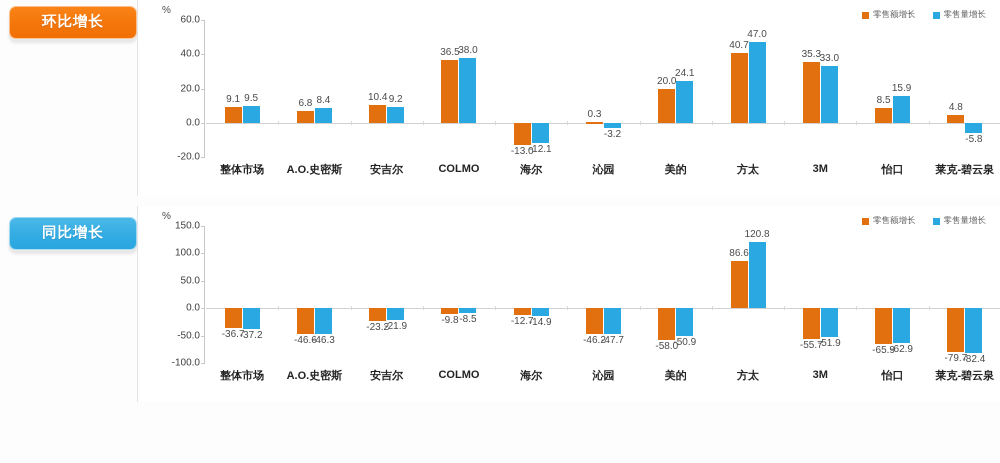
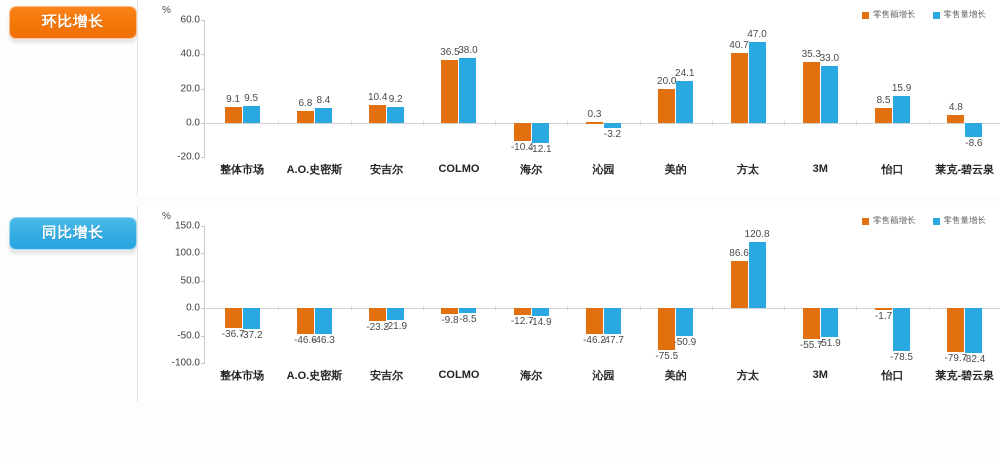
环比增长/零售额增长/海尔: -13.0 -> -10.4
环比增长/零售量增长/莱克-碧云泉: -5.8 -> -8.6
同比增长/零售额增长/美的: -58.0 -> -75.5
同比增长/零售额增长/怡口: -65.9 -> -1.7
同比增长/零售量增长/怡口: -62.9 -> -78.5
